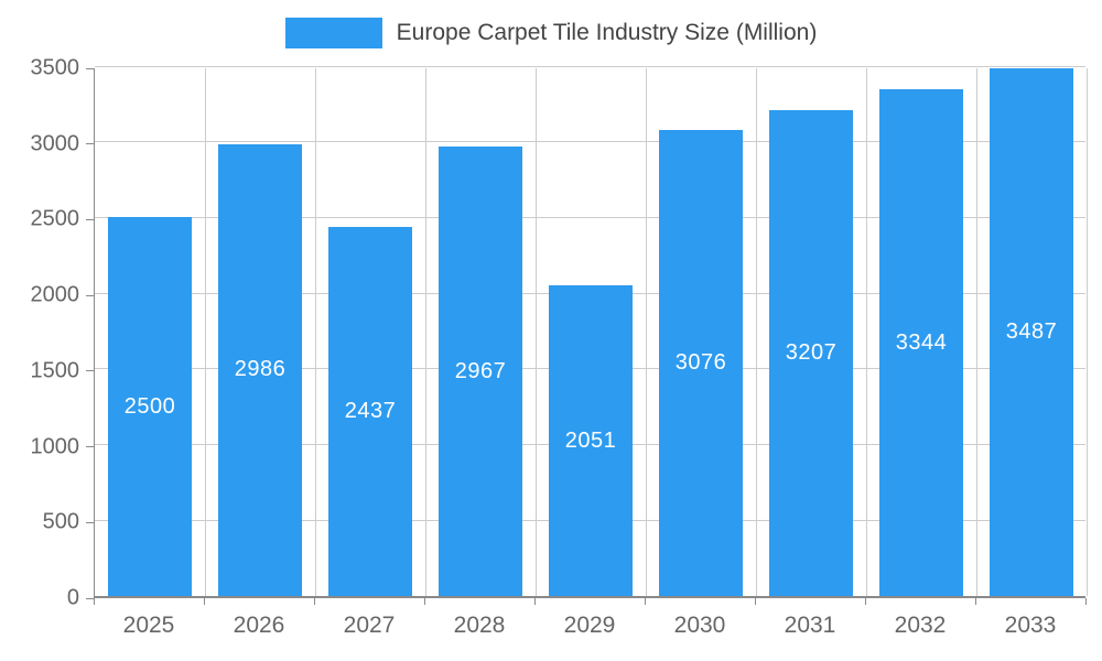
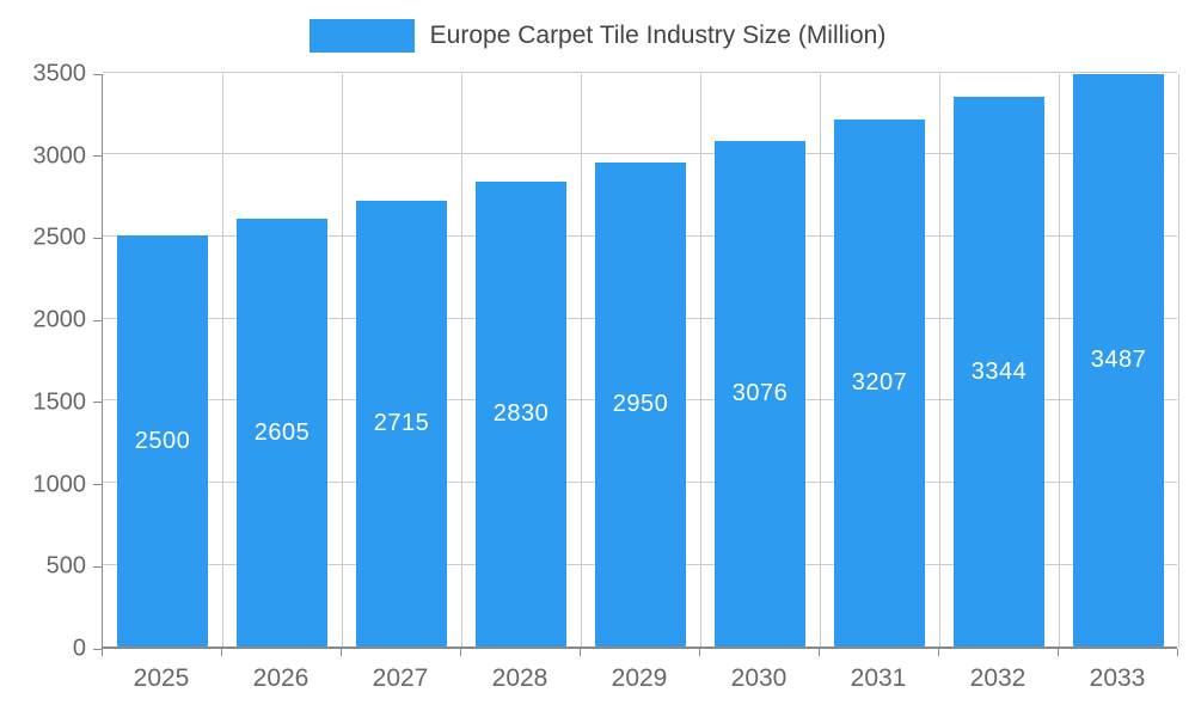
2026: 2986 -> 2605
2027: 2437 -> 2715
2028: 2967 -> 2830
2029: 2051 -> 2950
